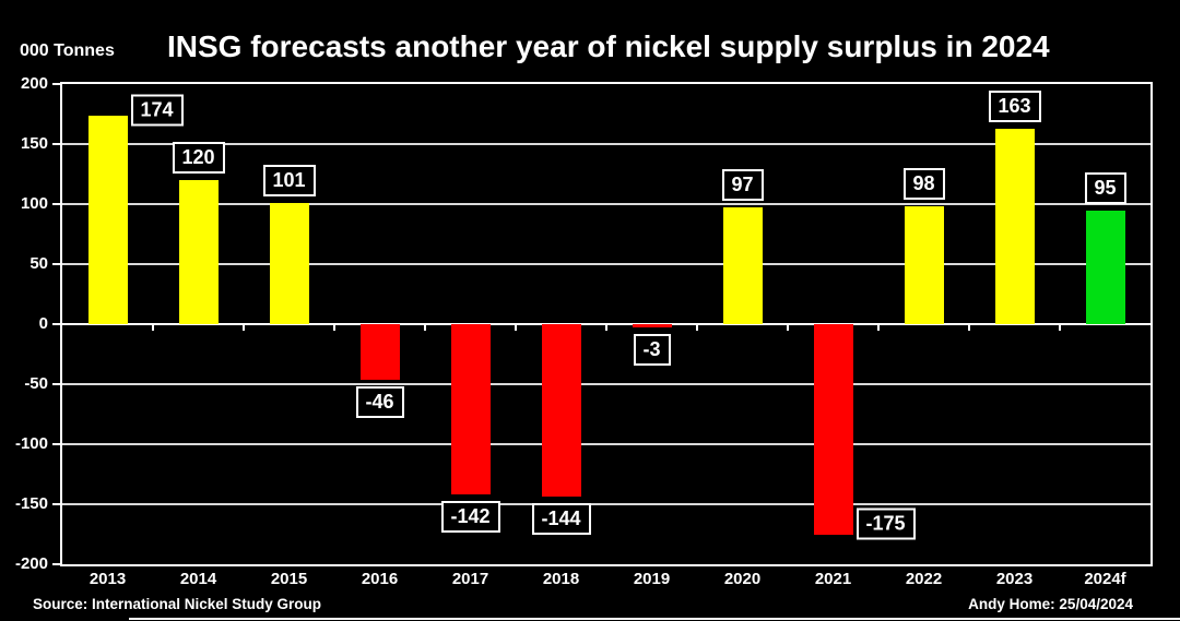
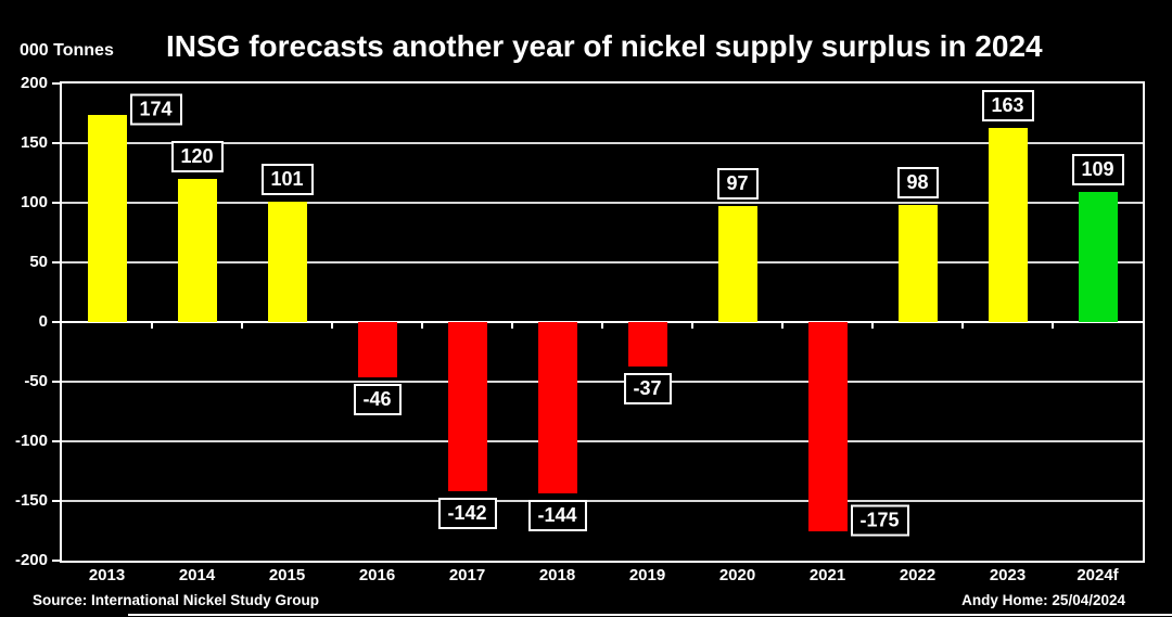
2019: -3 -> -37
2024f: 95 -> 109
